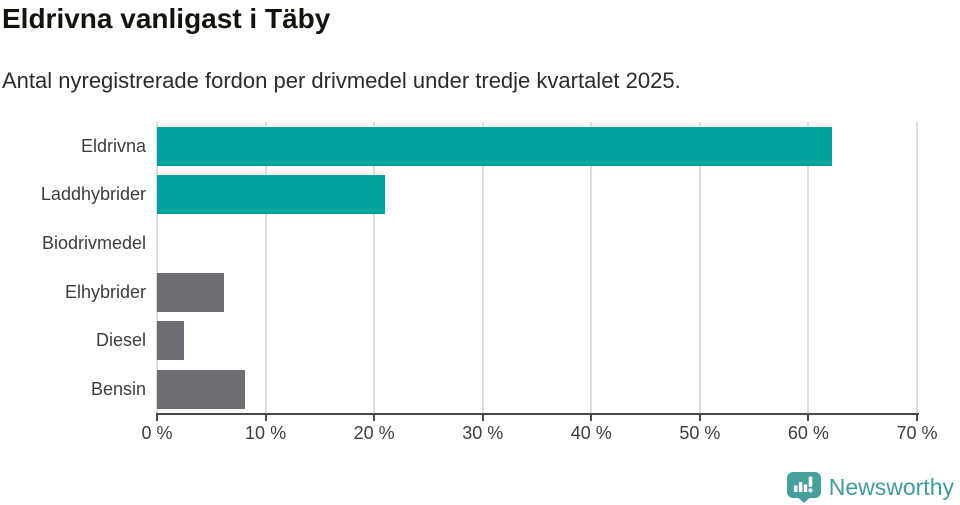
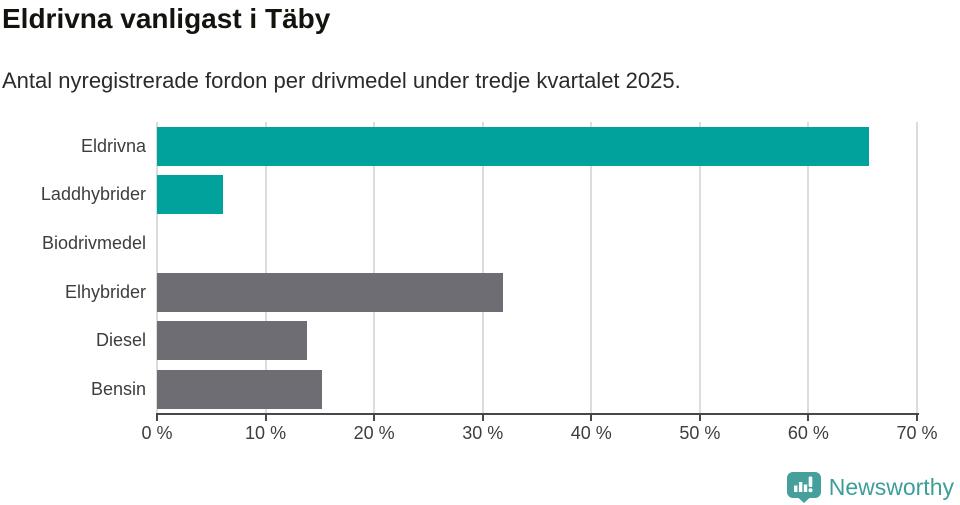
Eldrivna: 62.2% -> 65.6%
Laddhybrider: 21.0% -> 6.1%
Elhybrider: 6.2% -> 31.9%
Diesel: 2.5% -> 13.8%
Bensin: 8.1% -> 15.2%
